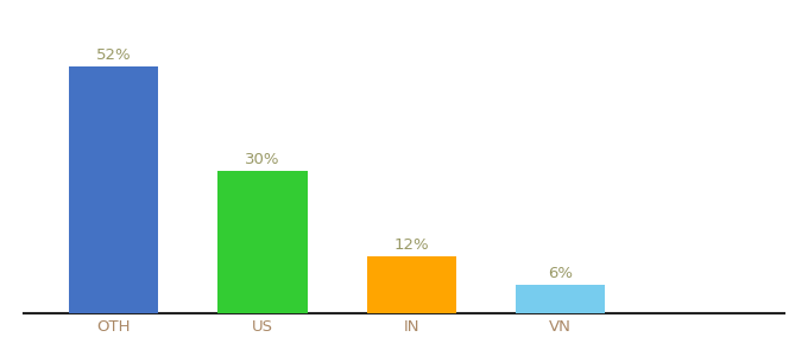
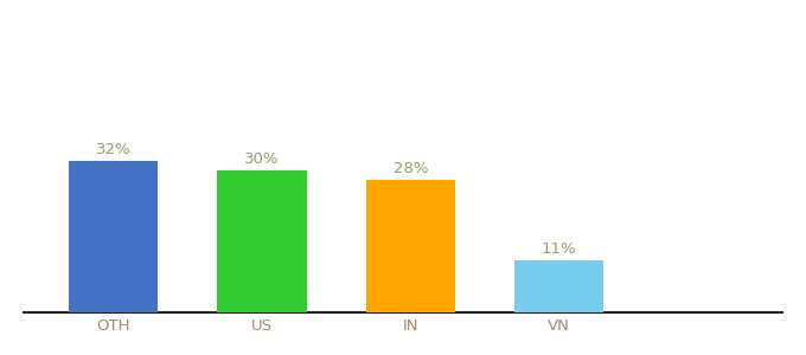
OTH: 52% -> 32%
IN: 12% -> 28%
VN: 6% -> 11%
